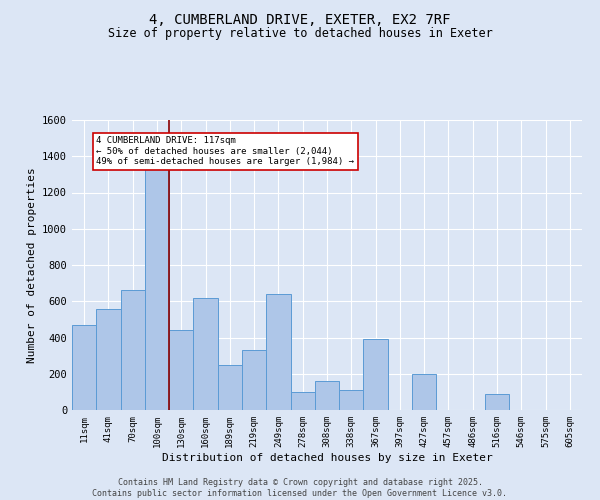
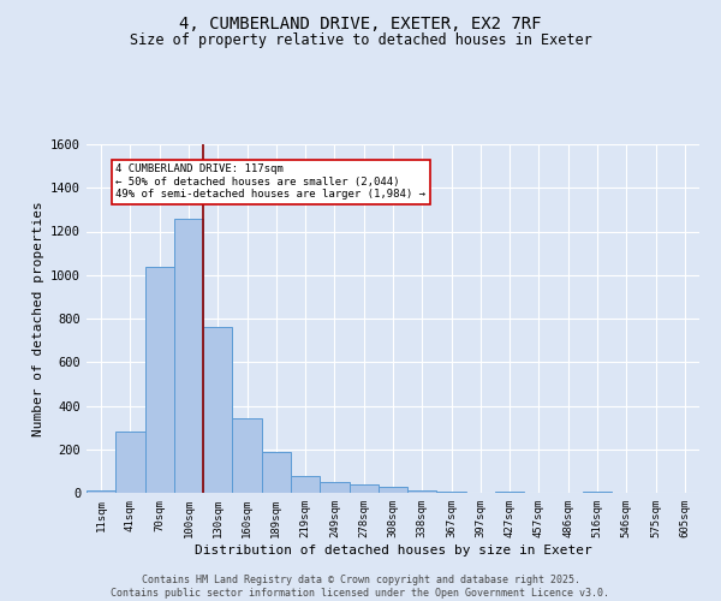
11sqm: 470 -> 10
41sqm: 560 -> 280
70sqm: 660 -> 1040
100sqm: 1330 -> 1260
130sqm: 440 -> 760
160sqm: 620 -> 340
189sqm: 250 -> 180
219sqm: 330 -> 80
249sqm: 640 -> 50
278sqm: 100 -> 40
308sqm: 160 -> 20
338sqm: 110 -> 10
367sqm: 390 -> 10
427sqm: 200 -> 0
516sqm: 90 -> 10
